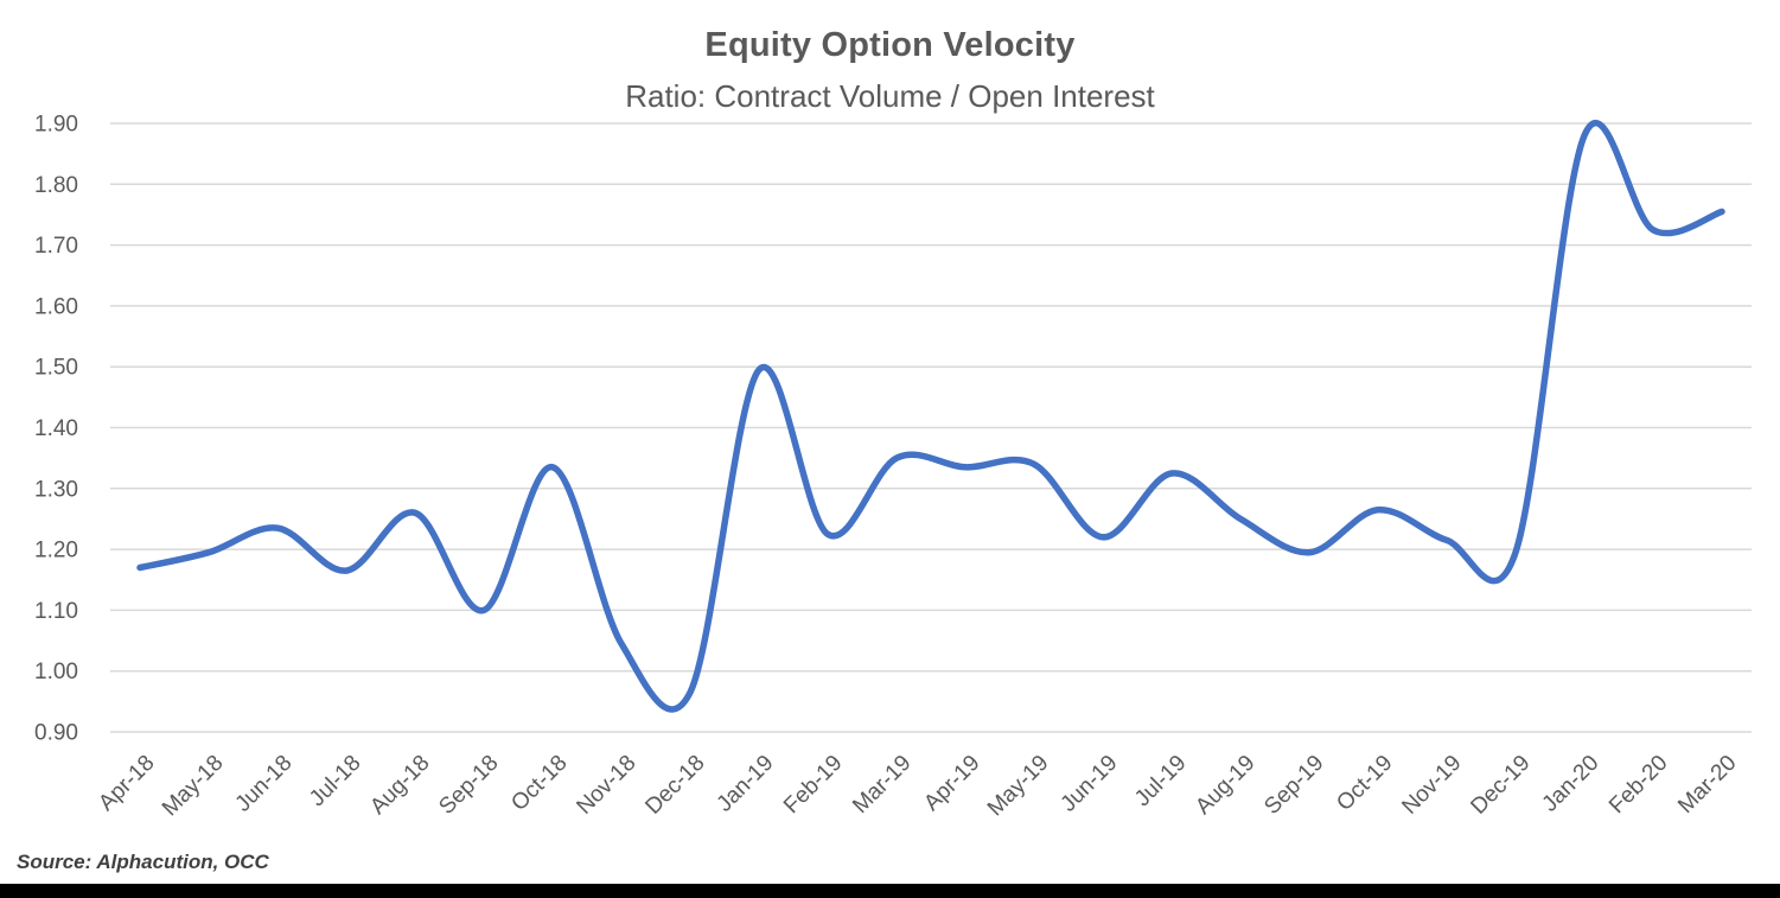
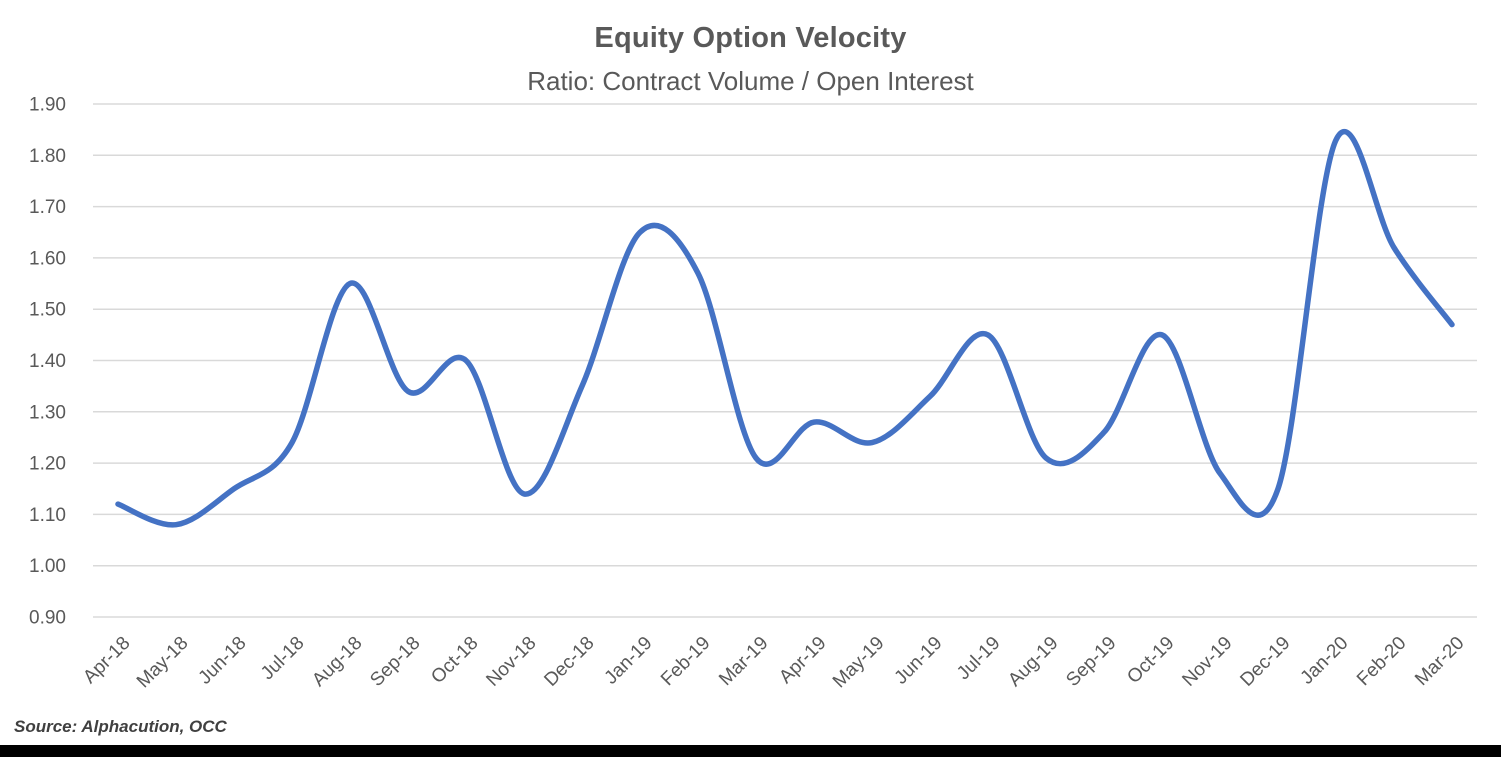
Apr-18: 1.17 -> 1.12
May-18: 1.20 -> 1.08
Jun-18: 1.24 -> 1.15
Jul-18: 1.17 -> 1.24
Aug-18: 1.26 -> 1.55
Sep-18: 1.10 -> 1.34
Oct-18: 1.33 -> 1.40
Nov-18: 1.04 -> 1.14
Dec-18: 0.96 -> 1.35
Jan-19: 1.50 -> 1.65
Feb-19: 1.23 -> 1.57
Mar-19: 1.35 -> 1.21
Apr-19: 1.33 -> 1.28
May-19: 1.34 -> 1.24
Jun-19: 1.22 -> 1.33
Jul-19: 1.32 -> 1.45
Aug-19: 1.25 -> 1.21
Sep-19: 1.20 -> 1.26
Oct-19: 1.26 -> 1.45
Nov-19: 1.22 -> 1.18
Dec-19: 1.20 -> 1.15
Jan-20: 1.88 -> 1.83
Feb-20: 1.73 -> 1.62
Mar-20: 1.75 -> 1.47
